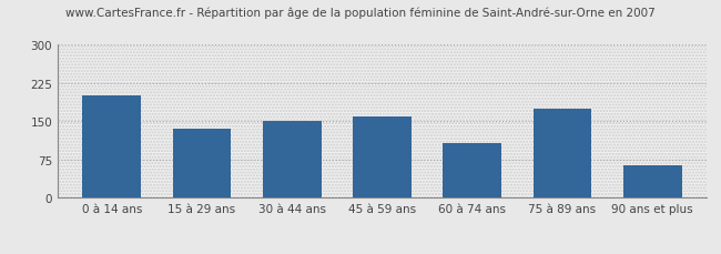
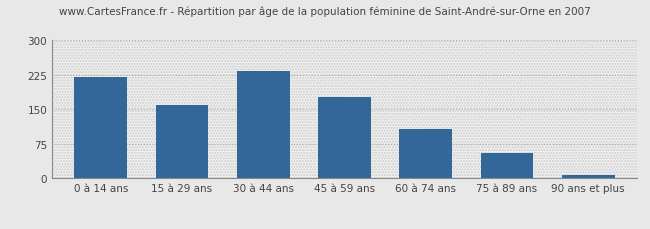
0 à 14 ans: 200 -> 220
15 à 29 ans: 135 -> 160
30 à 44 ans: 150 -> 233
45 à 59 ans: 160 -> 178
75 à 89 ans: 175 -> 55
90 ans et plus: 65 -> 8
